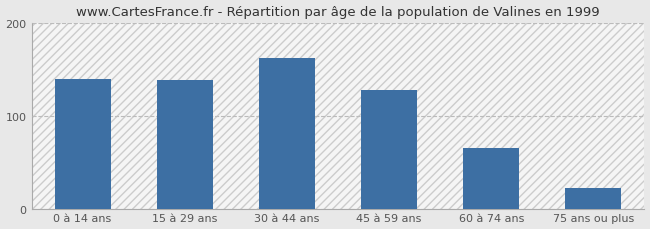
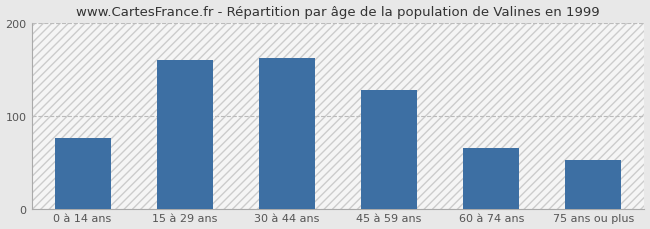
0 à 14 ans: 140 -> 76
15 à 29 ans: 138 -> 160
75 ans ou plus: 22 -> 52
